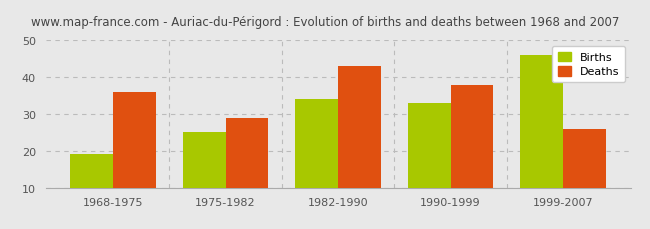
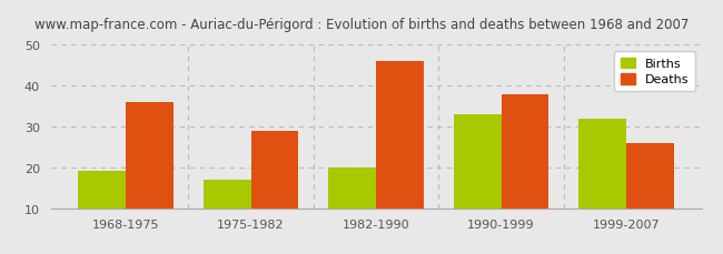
Births/1975-1982: 25 -> 17
Births/1982-1990: 34 -> 20
Deaths/1982-1990: 43 -> 46
Births/1999-2007: 46 -> 32
